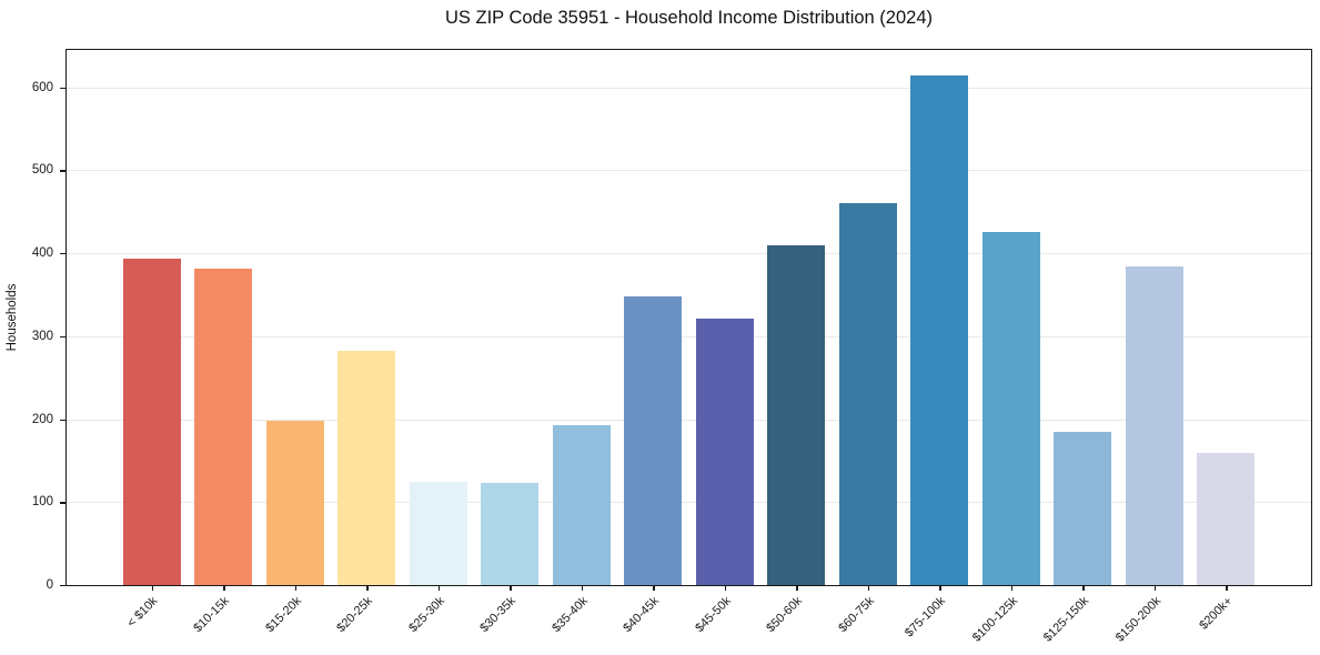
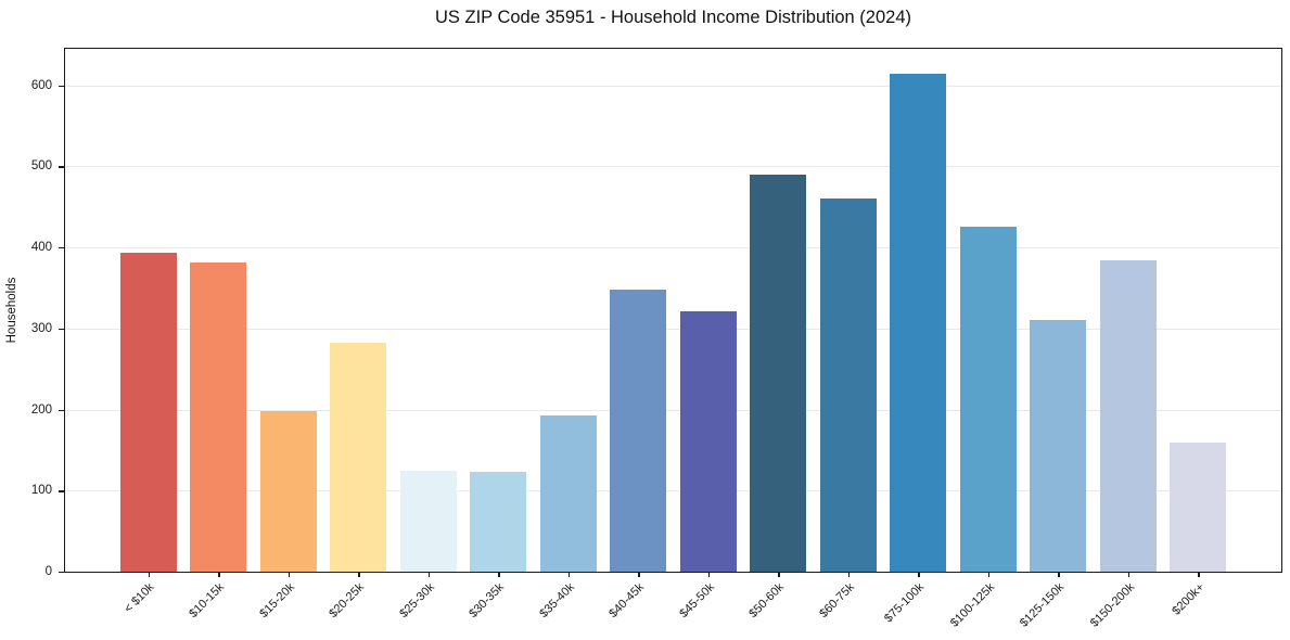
$50-60k: 410 -> 490
$125-150k: 180 -> 310
